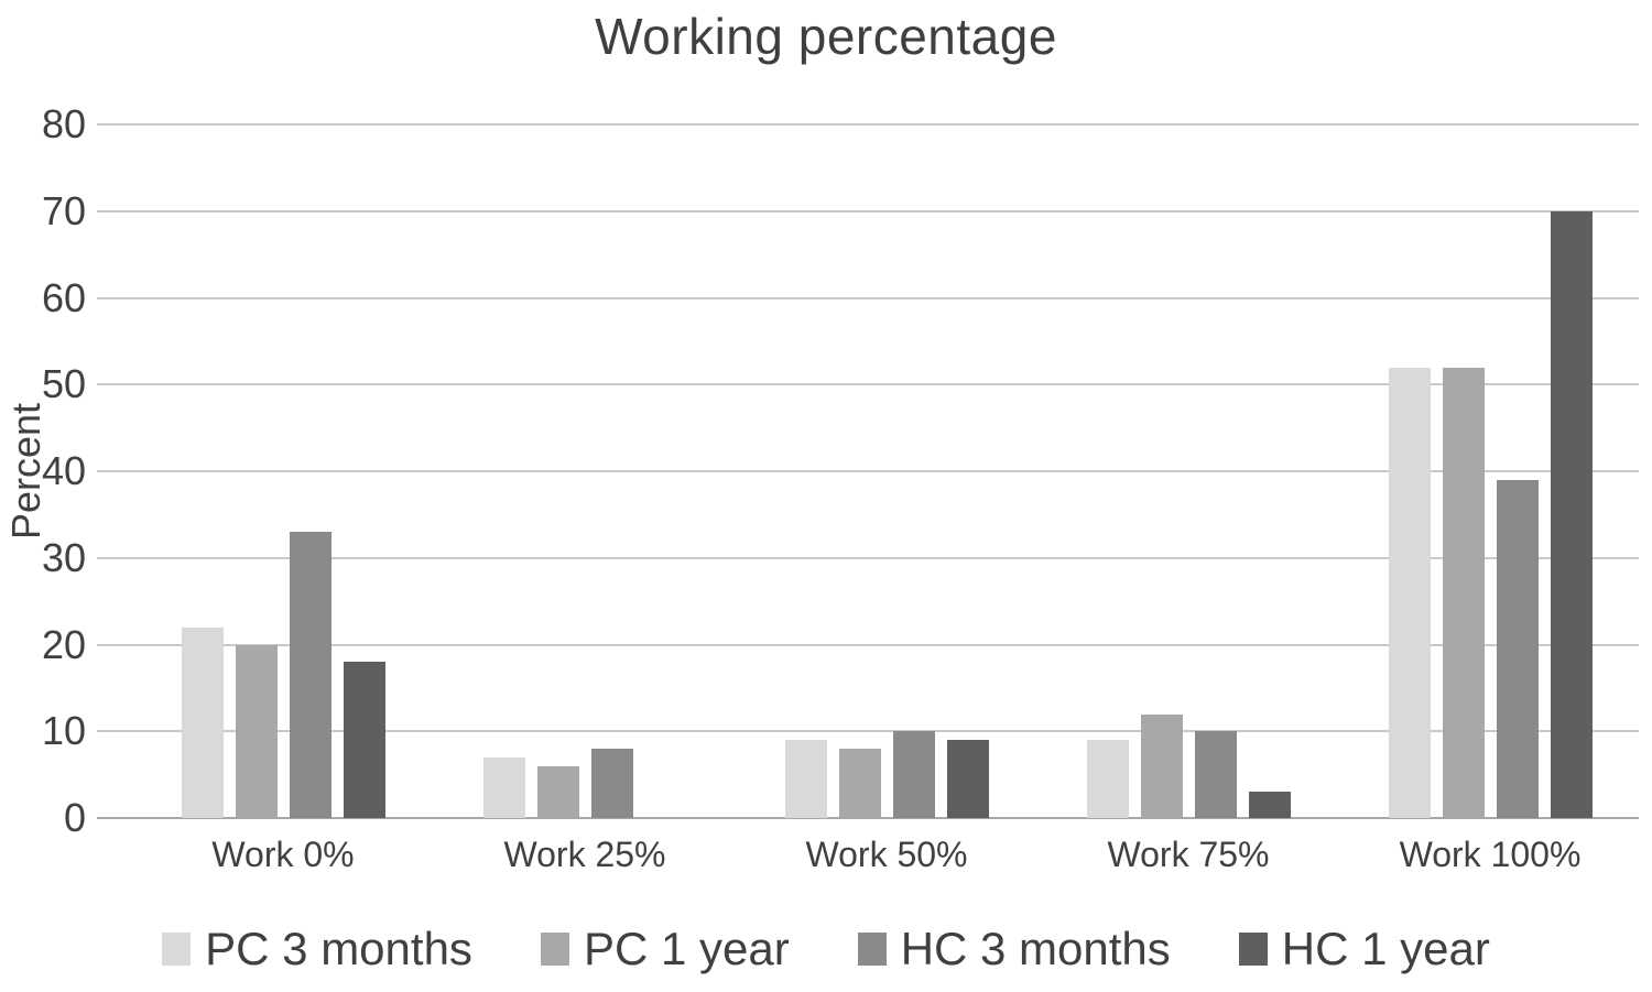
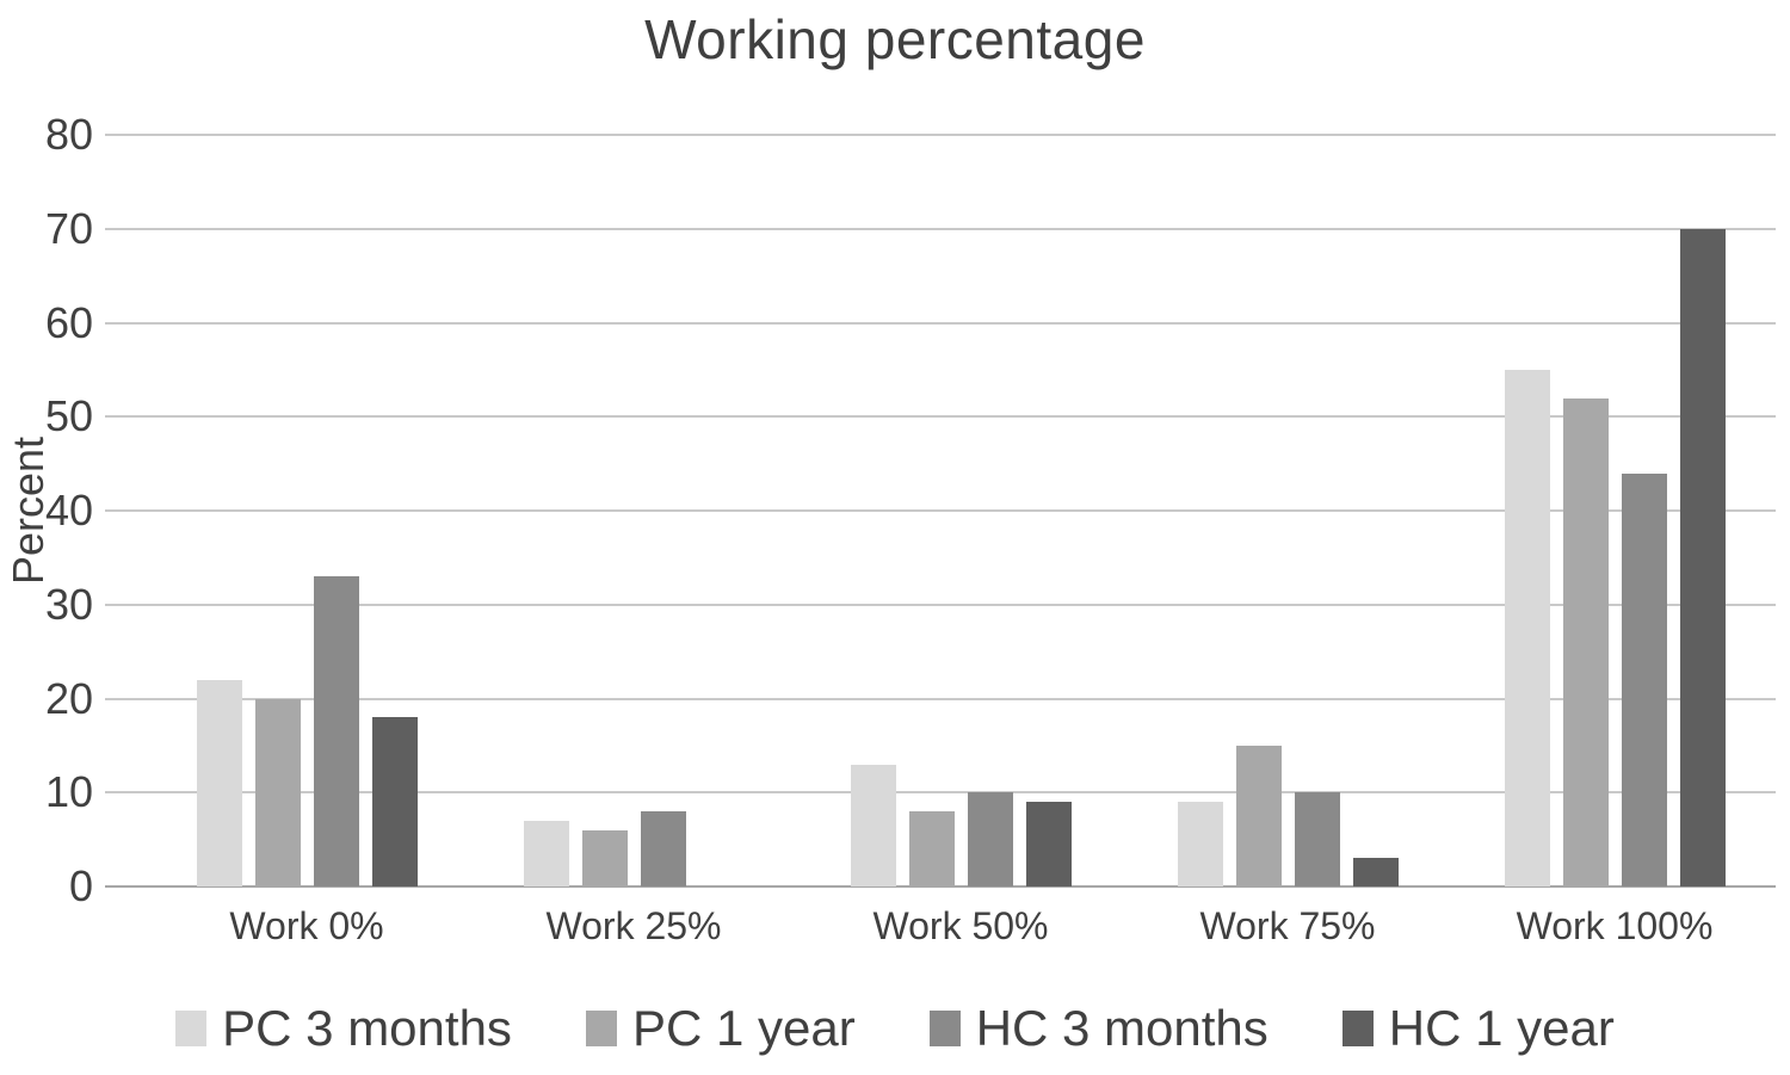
PC 3 months/Work 50%: 9 -> 13
PC 1 year/Work 75%: 12 -> 15
PC 3 months/Work 100%: 52 -> 55
HC 3 months/Work 100%: 39 -> 44
